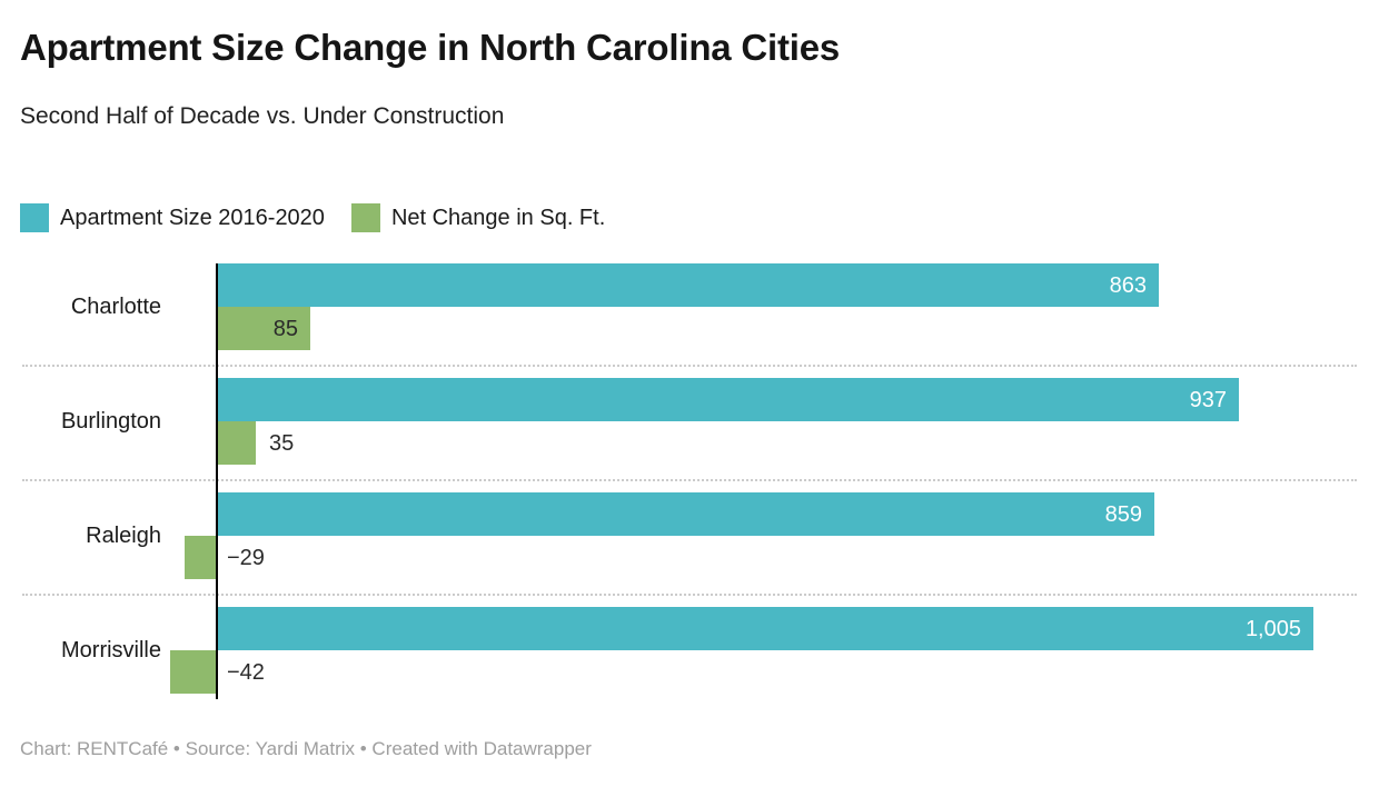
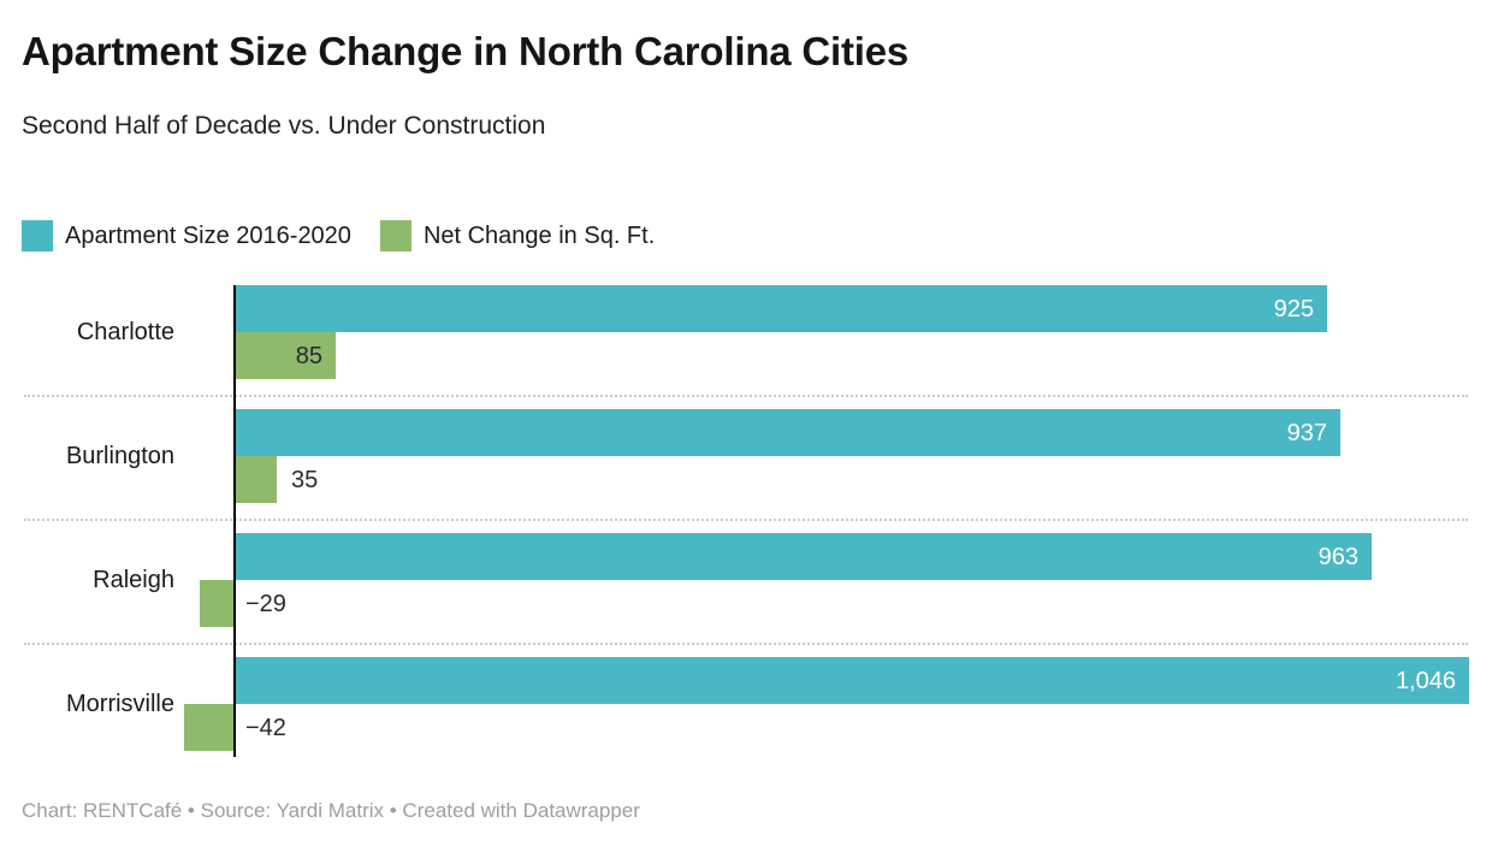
Apartment Size 2016-2020/Charlotte: 863 -> 925
Apartment Size 2016-2020/Raleigh: 859 -> 963
Apartment Size 2016-2020/Morrisville: 1,005 -> 1,046
